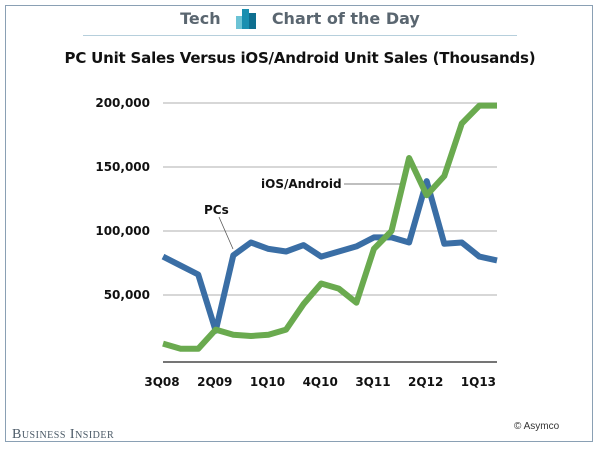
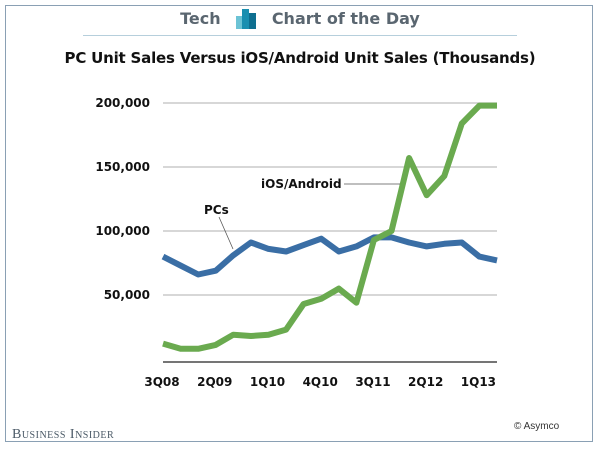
PCs/2Q09: 22000 -> 69000
iOS/Android/2Q09: 23000 -> 11000
PCs/4Q10: 80000 -> 94000
iOS/Android/4Q10: 59000 -> 47000
iOS/Android/3Q11: 86000 -> 93000
PCs/2Q12: 139000 -> 88000
